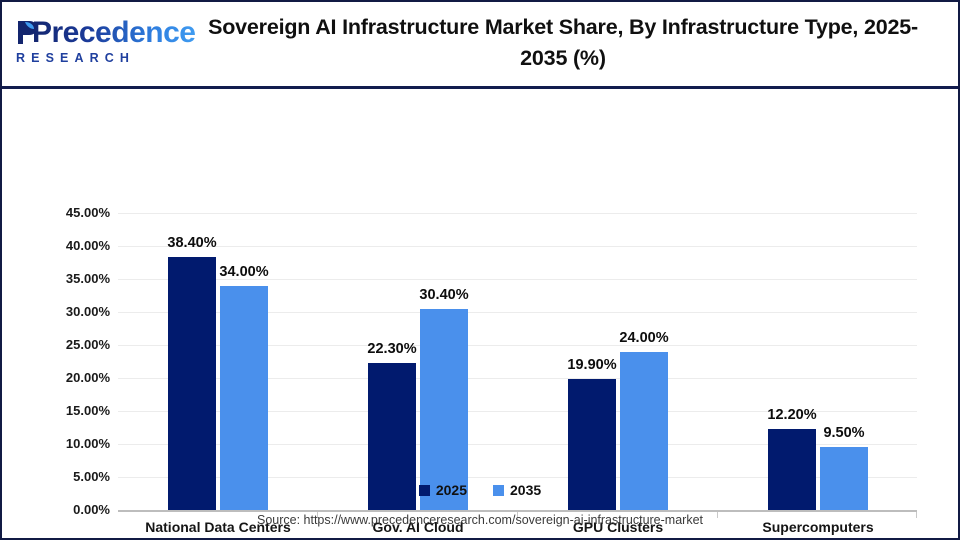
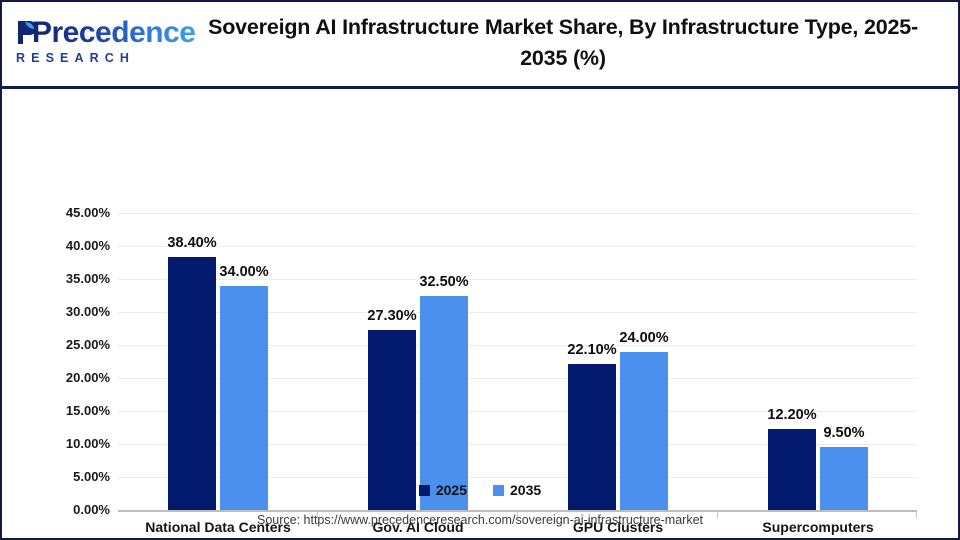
2025/Gov. AI Cloud: 22.30% -> 27.30%
2035/Gov. AI Cloud: 30.40% -> 32.50%
2025/GPU Clusters: 19.90% -> 22.10%
